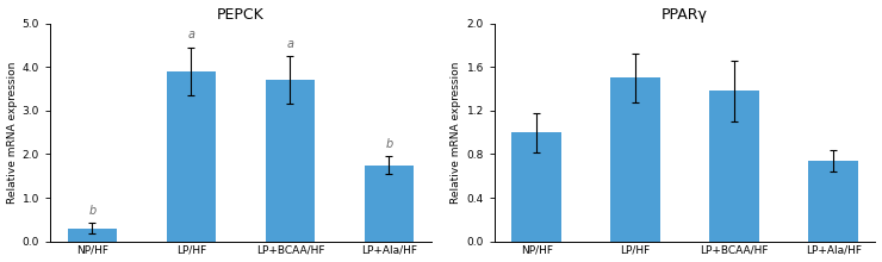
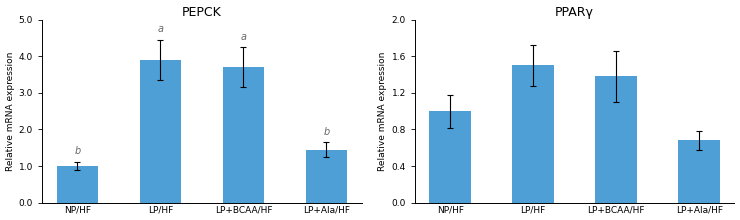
PEPCK/NP/HF: 0.30 -> 1.00
PEPCK/LP+Ala/HF: 1.75 -> 1.45
PPARγ/LP+Ala/HF: 0.74 -> 0.68
